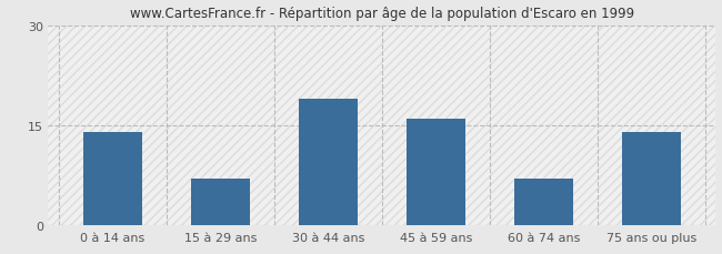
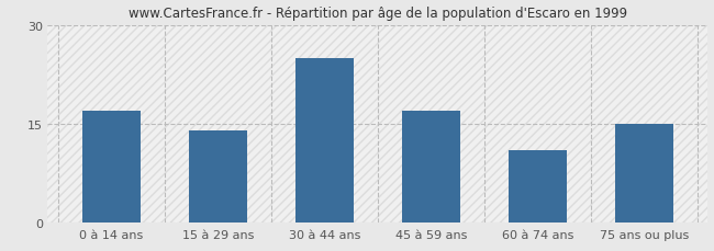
0 à 14 ans: 14 -> 17
15 à 29 ans: 7 -> 14
30 à 44 ans: 19 -> 25
45 à 59 ans: 16 -> 17
60 à 74 ans: 7 -> 11
75 ans ou plus: 14 -> 15
